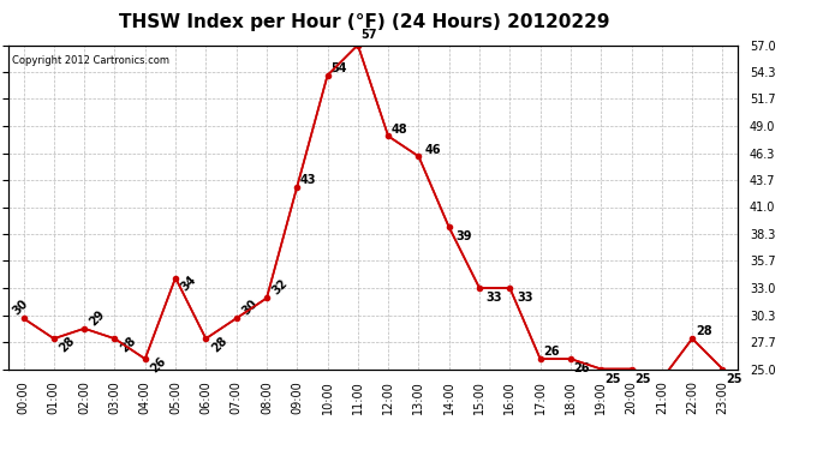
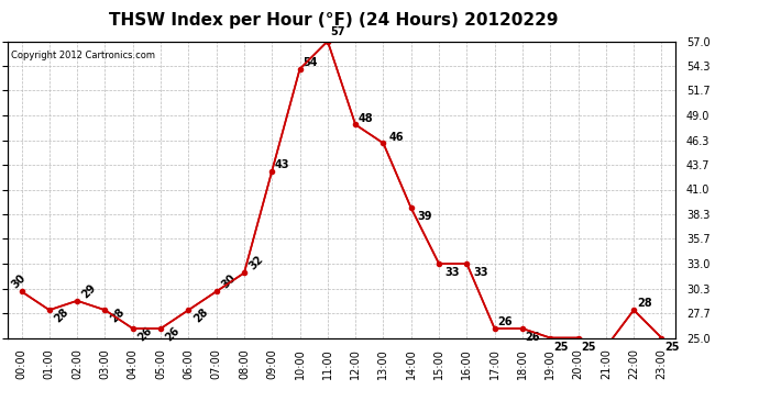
05:00: 34 -> 26
